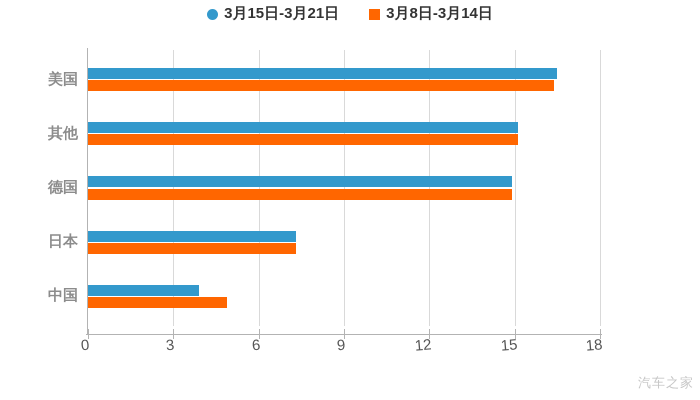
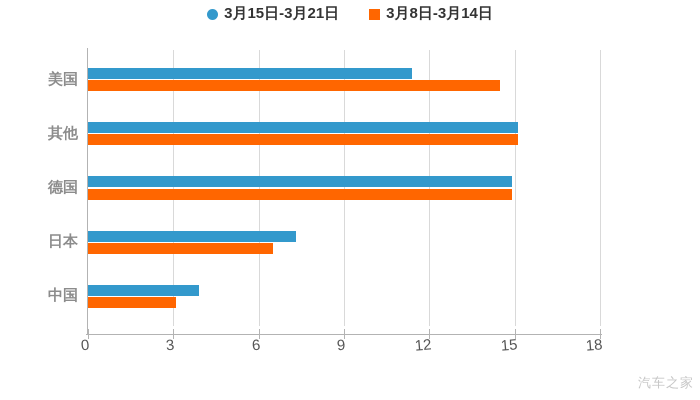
3月15日-3月21日/美国: 16.5 -> 11.4
3月8日-3月14日/美国: 16.4 -> 14.5
3月8日-3月14日/日本: 7.3 -> 6.5
3月8日-3月14日/中国: 4.9 -> 3.1
